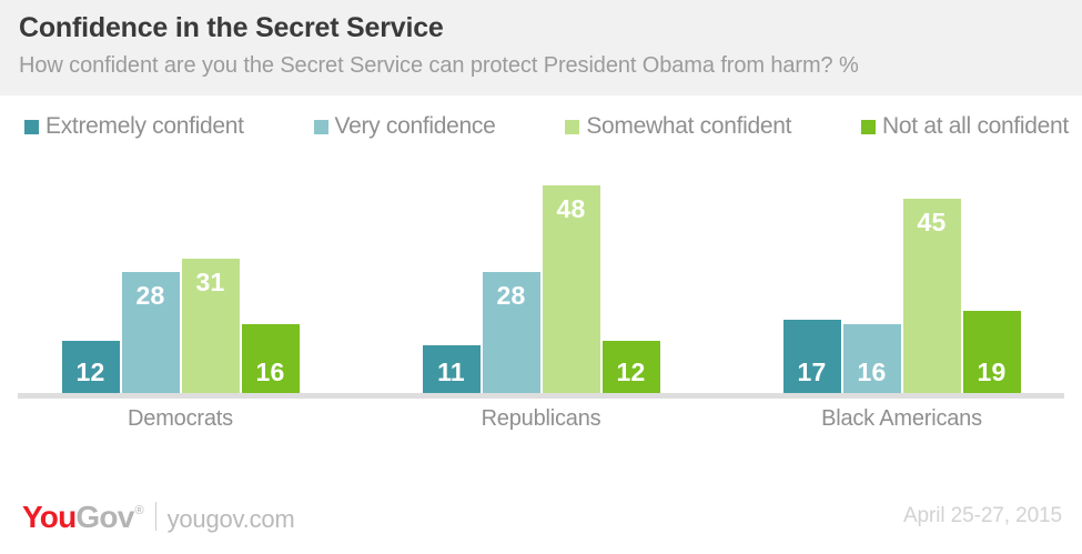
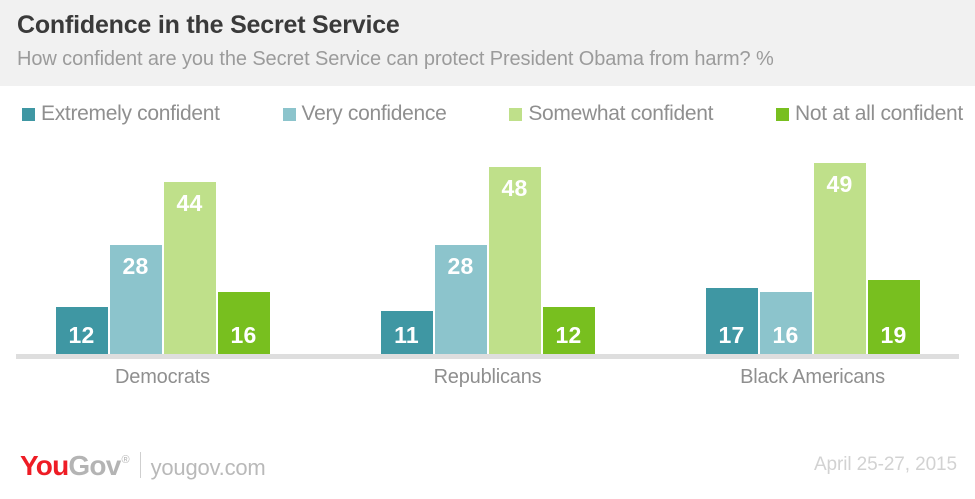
Somewhat confident/Democrats: 31 -> 44
Somewhat confident/Black Americans: 45 -> 49
